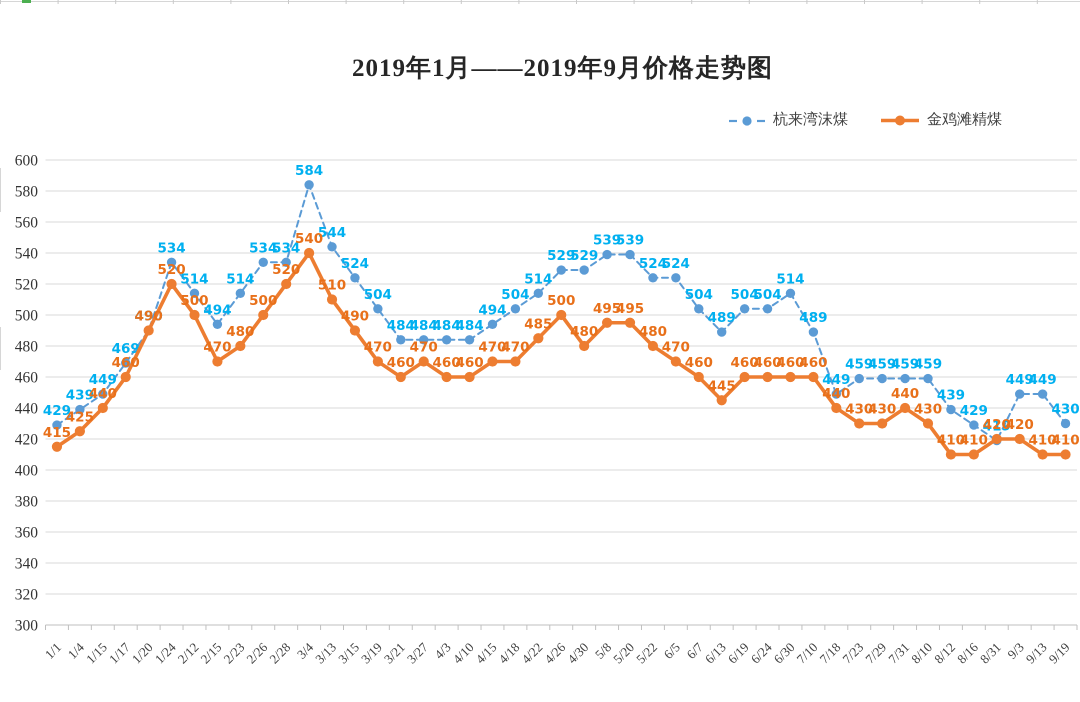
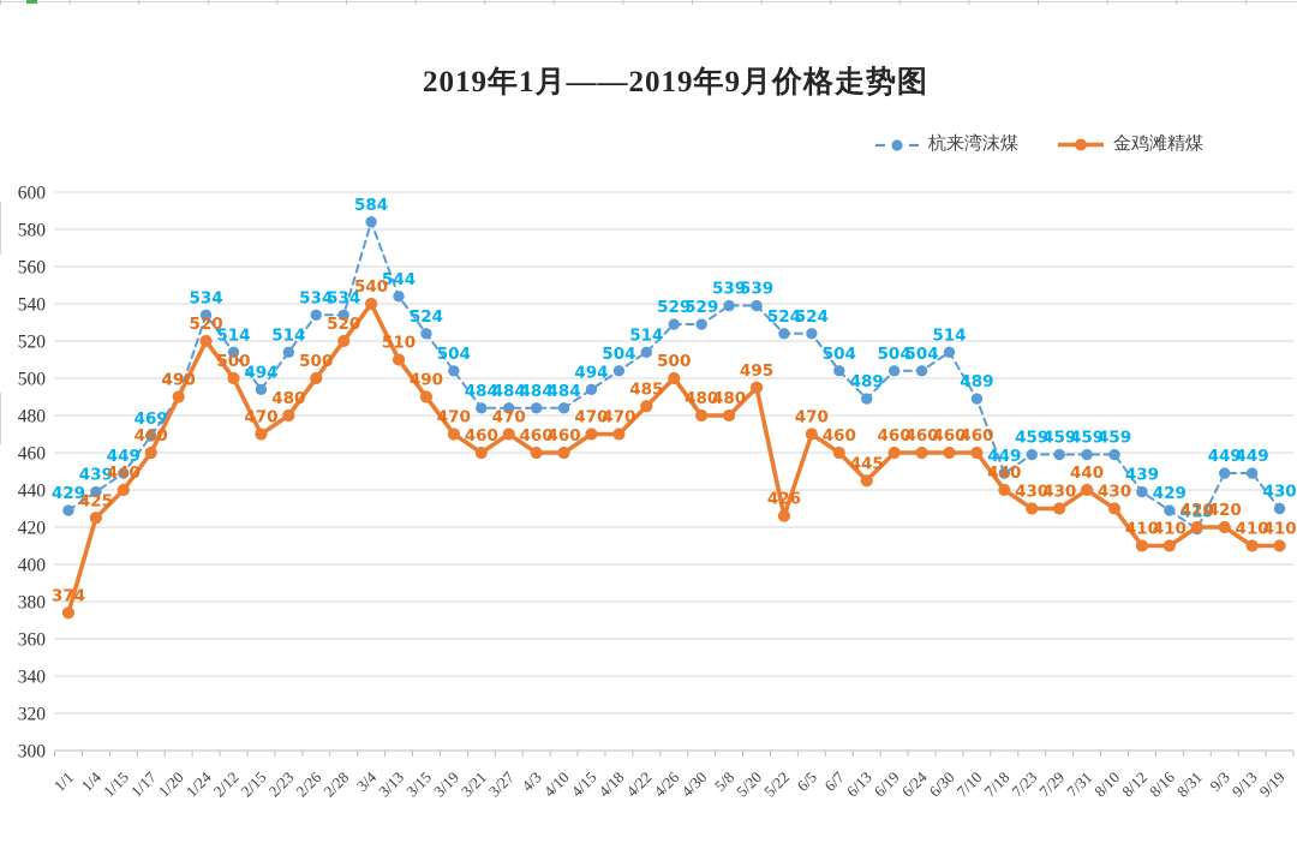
金鸡滩精煤/1/1: 415 -> 374
金鸡滩精煤/5/8: 495 -> 480
金鸡滩精煤/5/22: 480 -> 426
